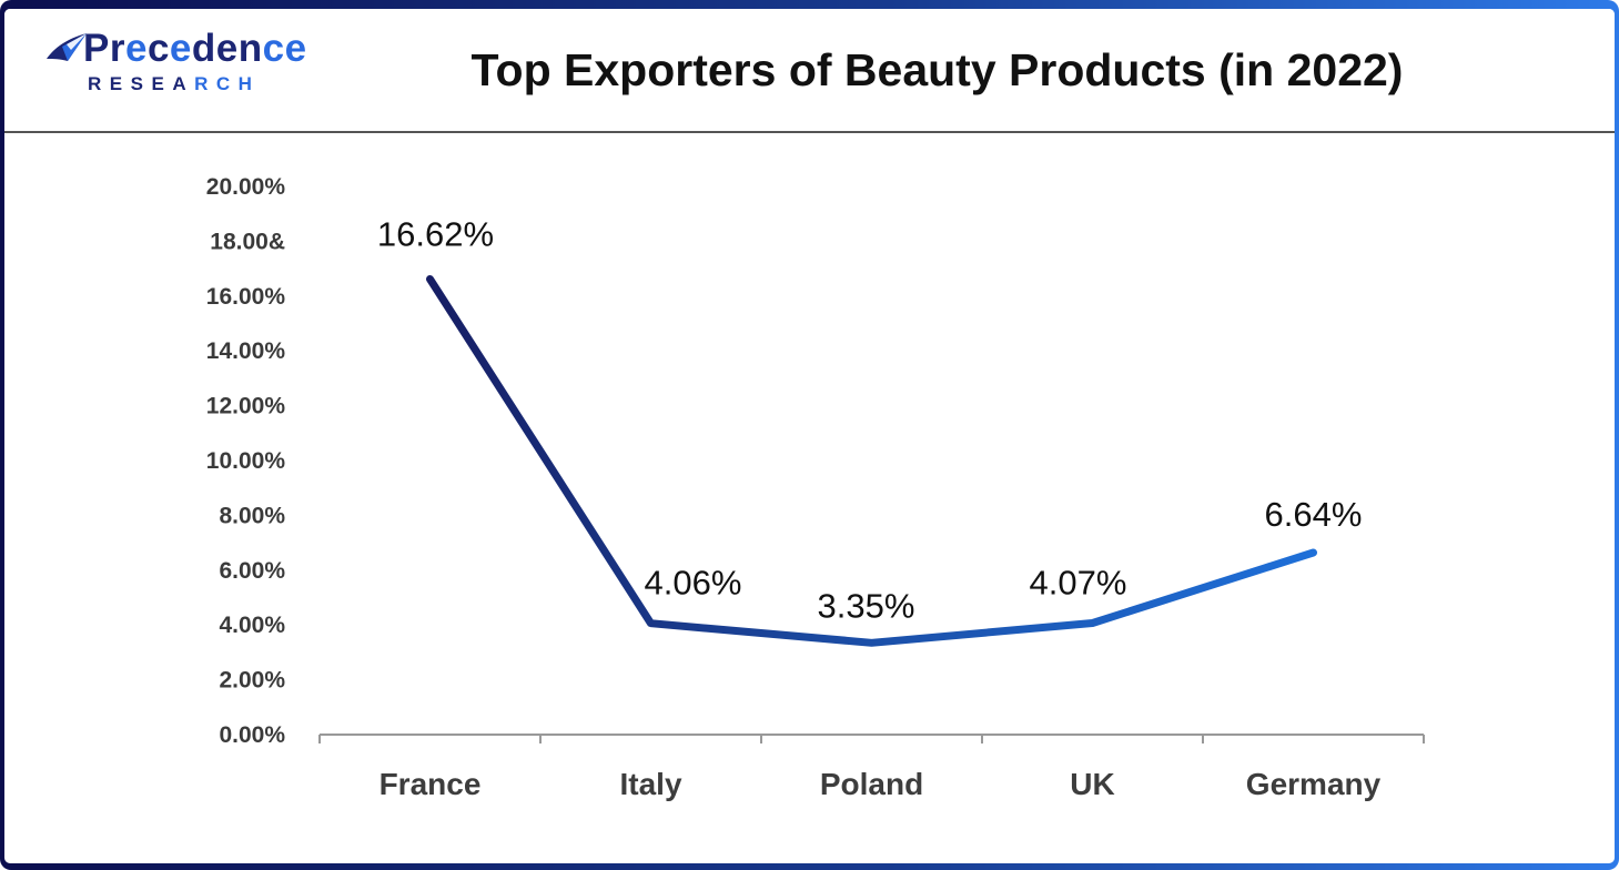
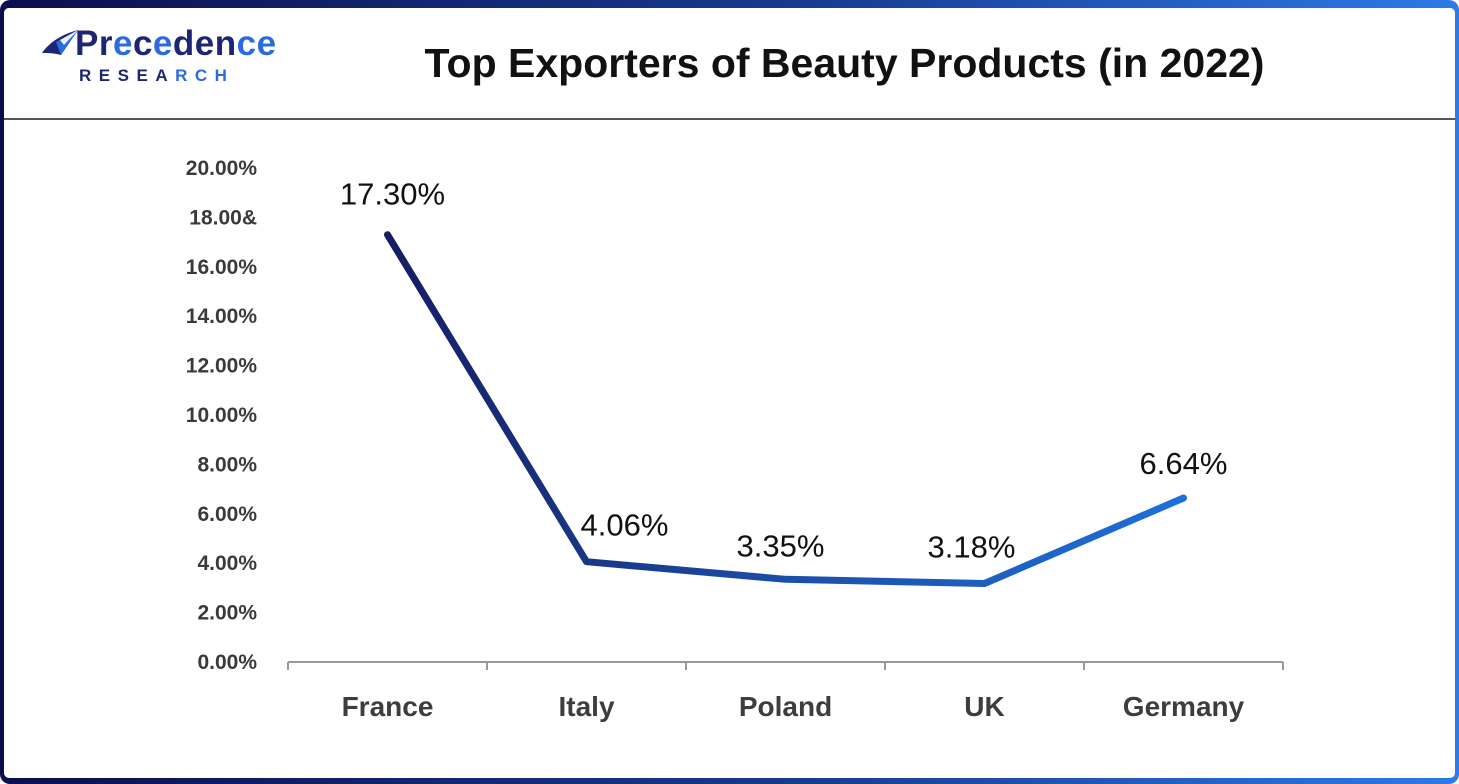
France: 16.62% -> 17.30%
UK: 4.07% -> 3.18%
